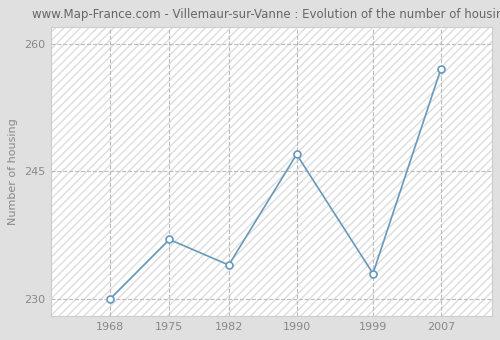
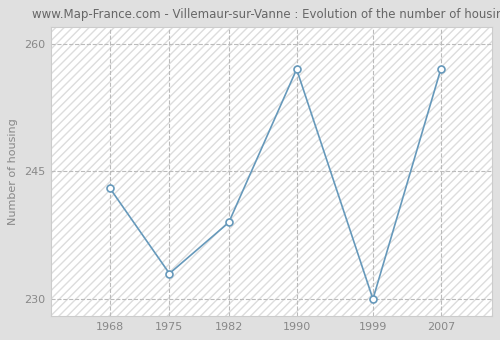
1968: 230 -> 243
1975: 237 -> 233
1982: 234 -> 239
1990: 247 -> 257
1999: 233 -> 230
